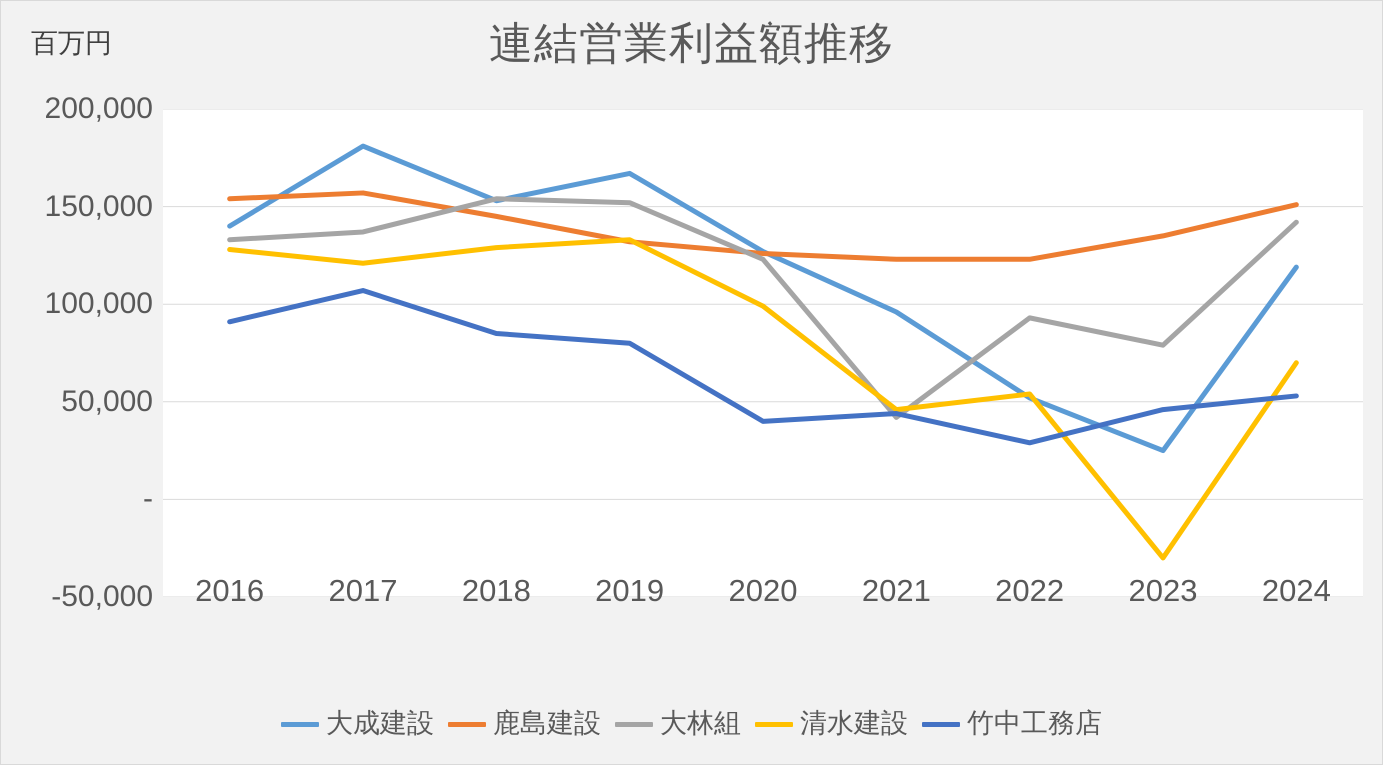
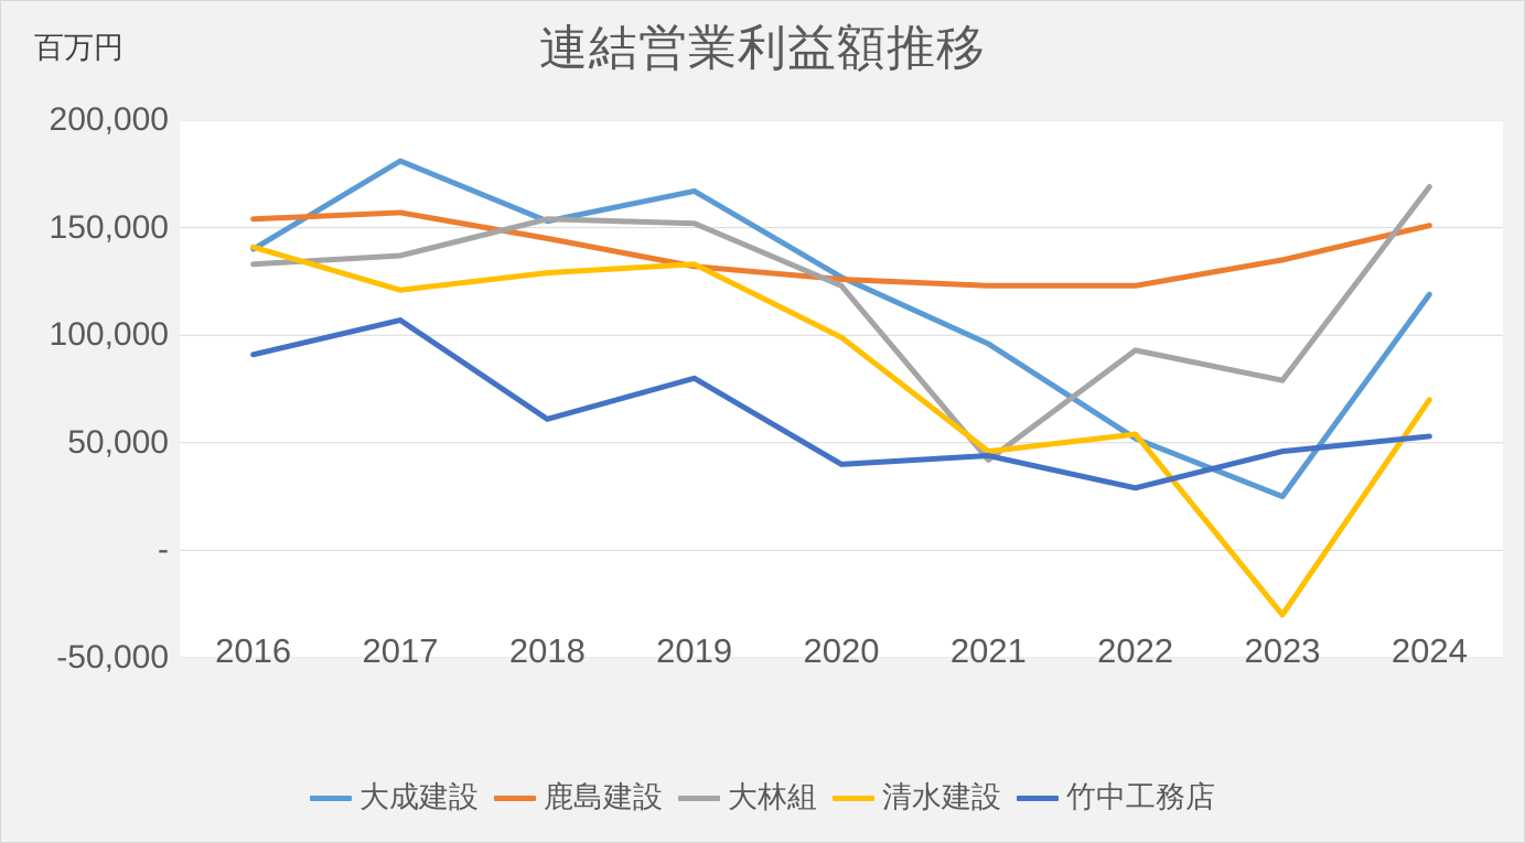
清水建設/2016: 128000 -> 141000
竹中工務店/2018: 85000 -> 61000
大林組/2024: 142000 -> 169000
